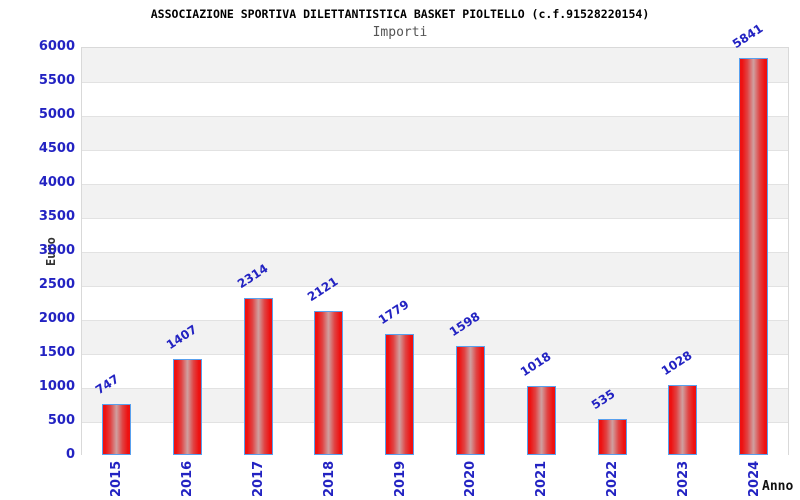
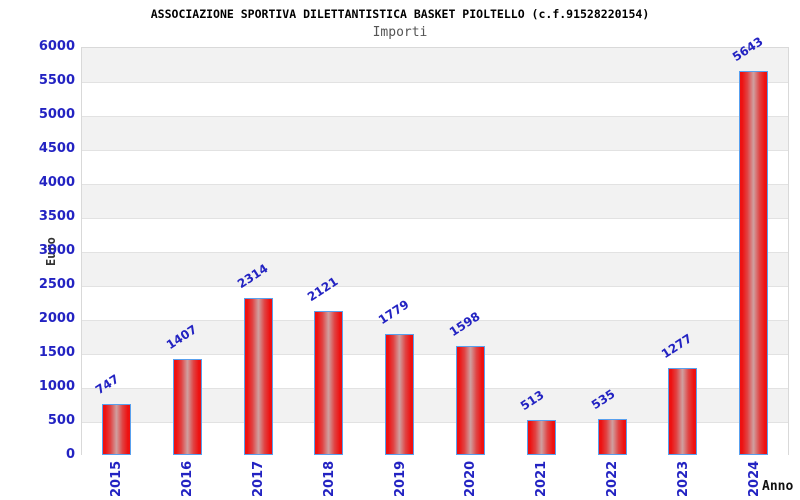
2021: 1018 -> 513
2023: 1028 -> 1277
2024: 5841 -> 5643
